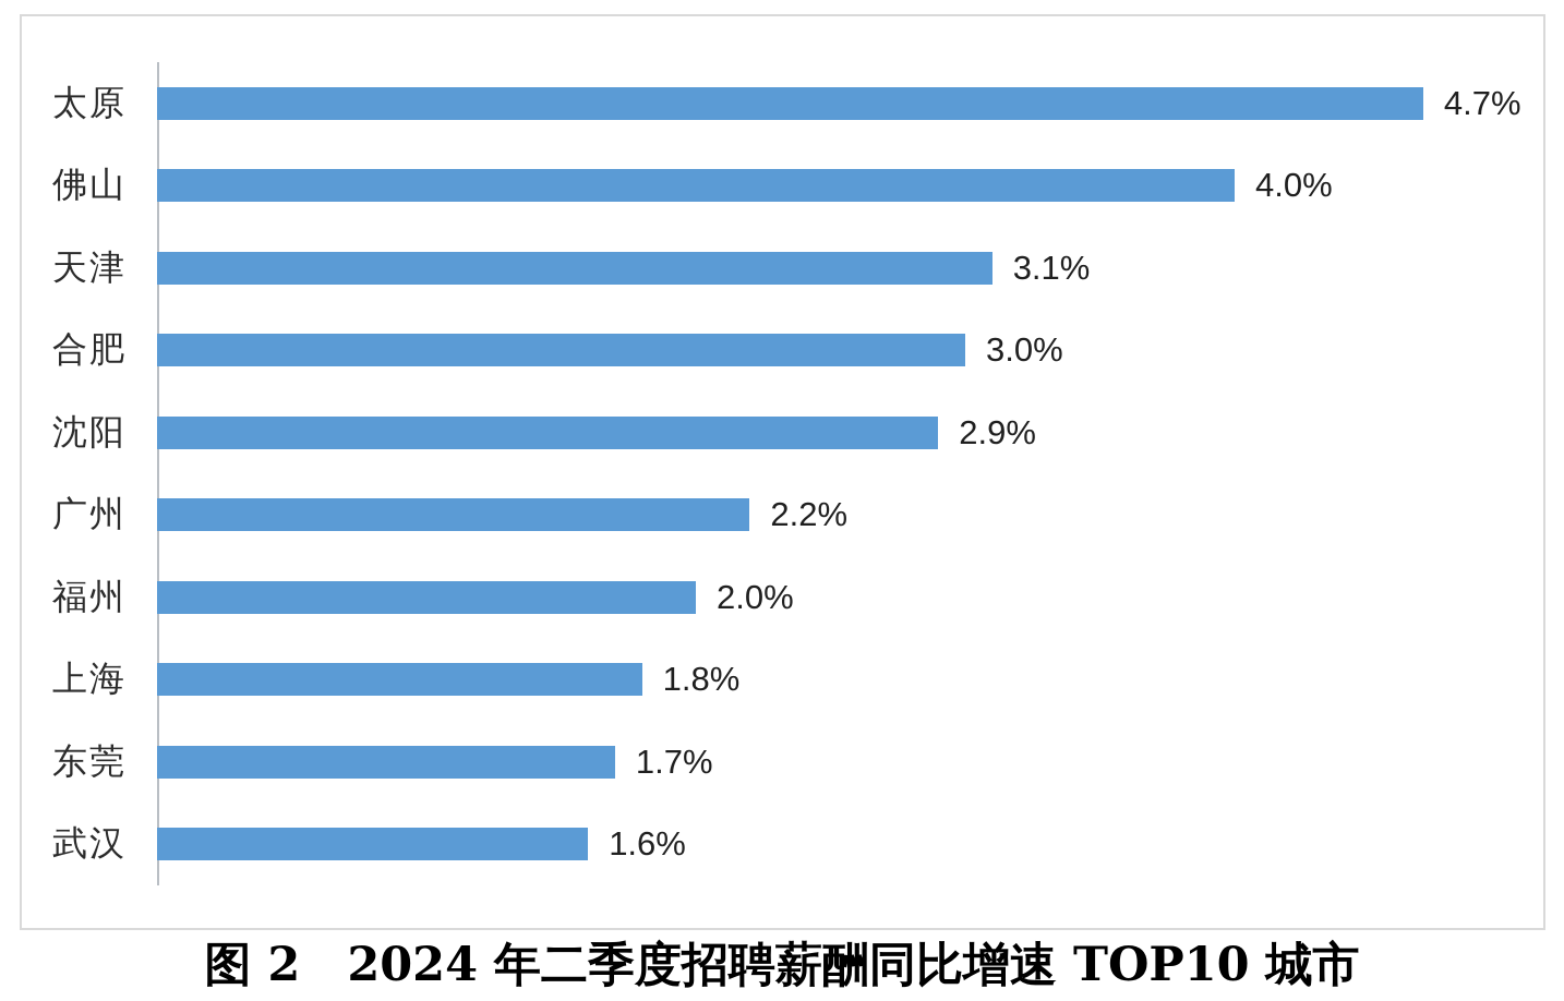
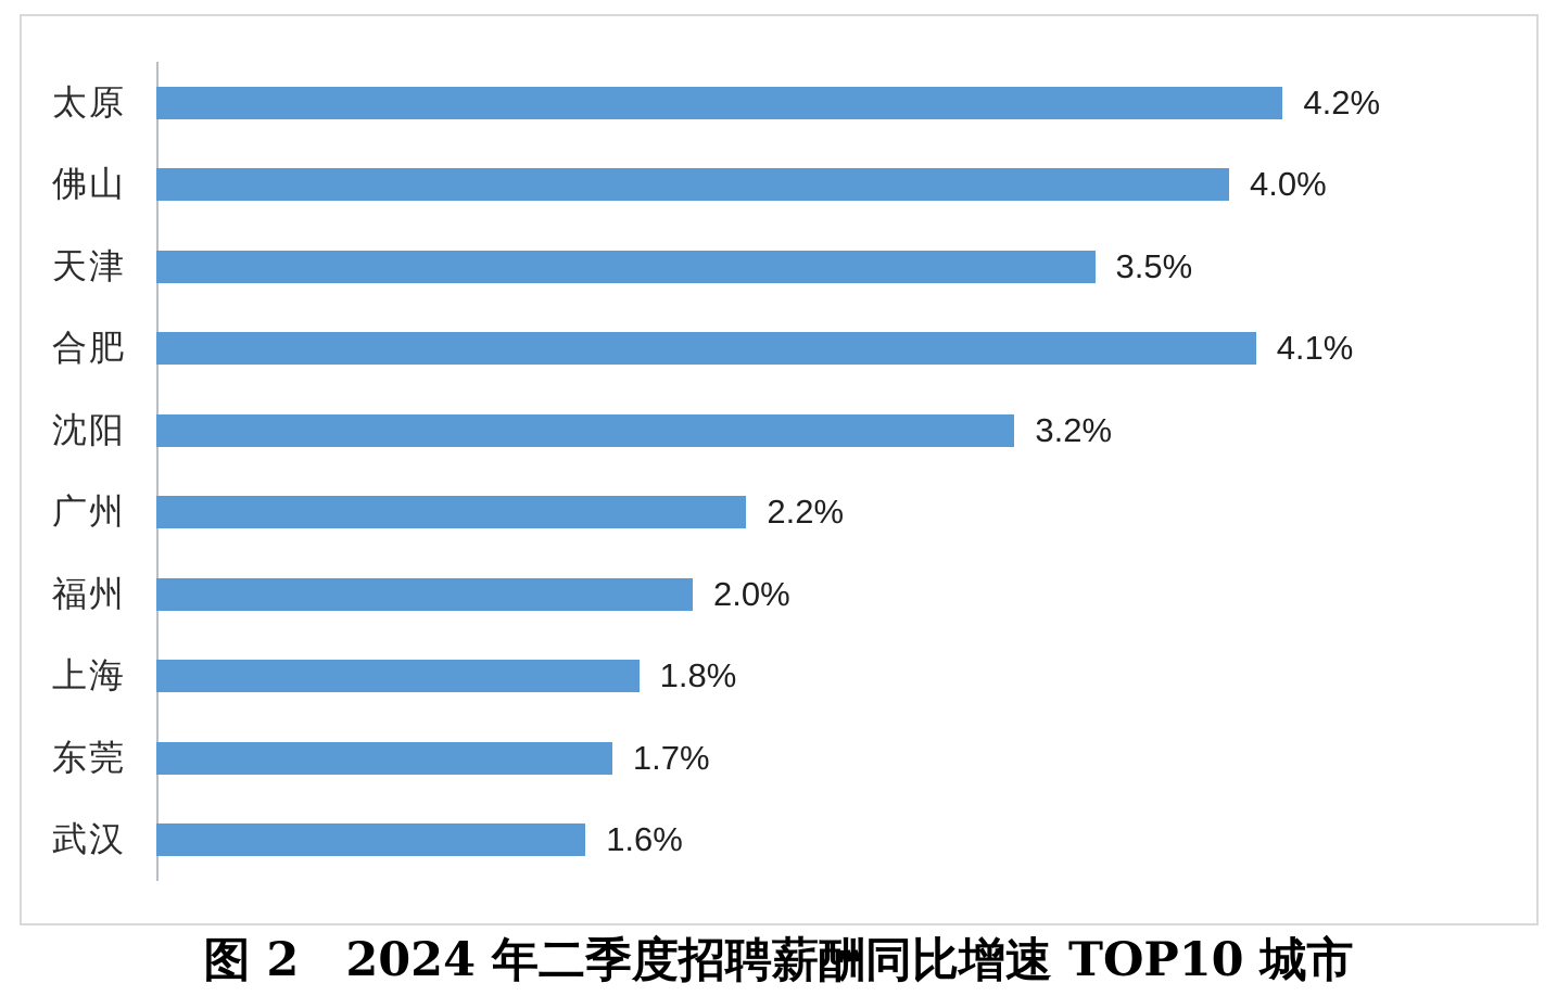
太原: 4.7% -> 4.2%
天津: 3.1% -> 3.5%
合肥: 3.0% -> 4.1%
沈阳: 2.9% -> 3.2%
